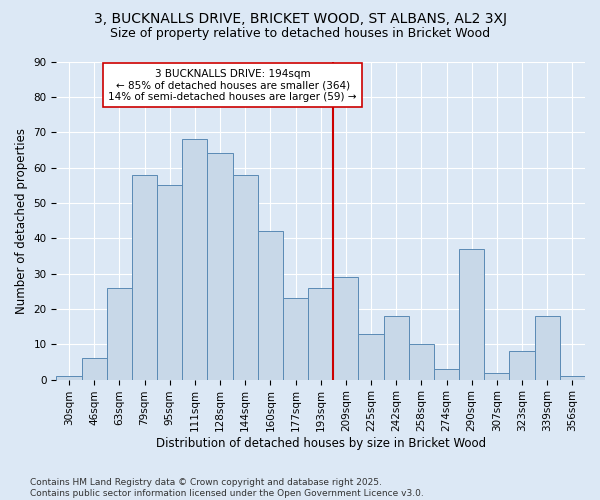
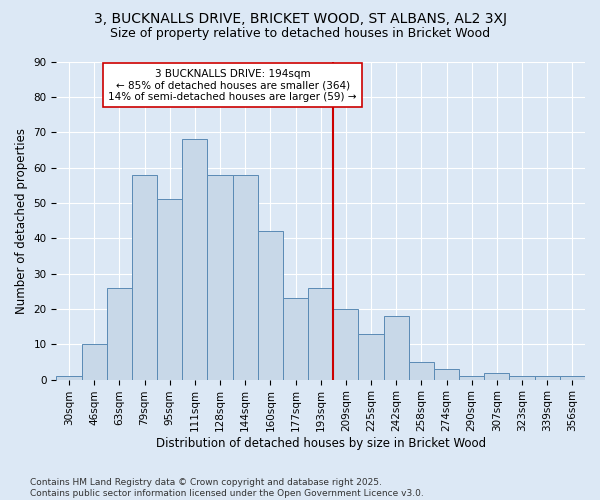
46sqm: 6 -> 10
95sqm: 55 -> 51
128sqm: 64 -> 58
209sqm: 29 -> 20
258sqm: 10 -> 5
290sqm: 37 -> 1
323sqm: 8 -> 1
339sqm: 18 -> 1
